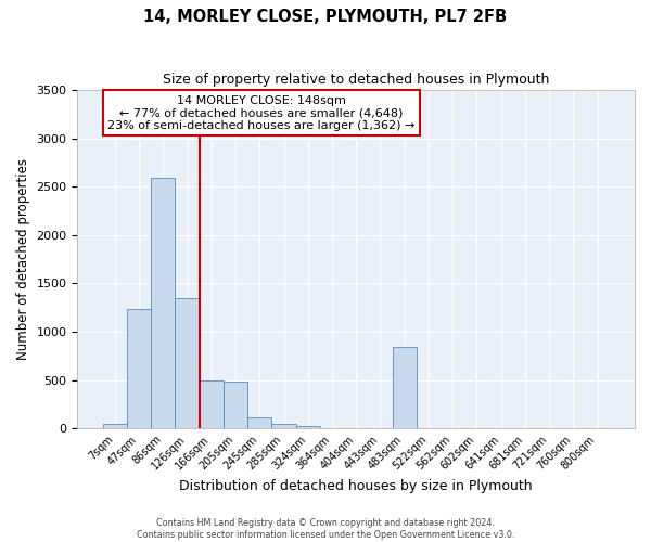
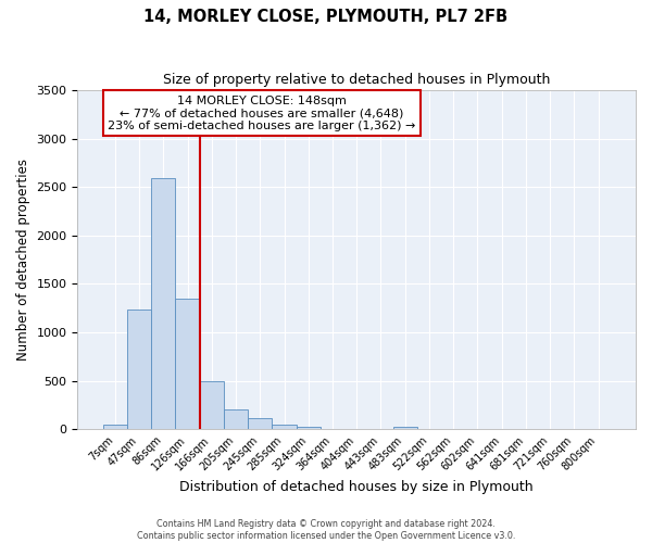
205sqm: 480 -> 200
483sqm: 840 -> 30
